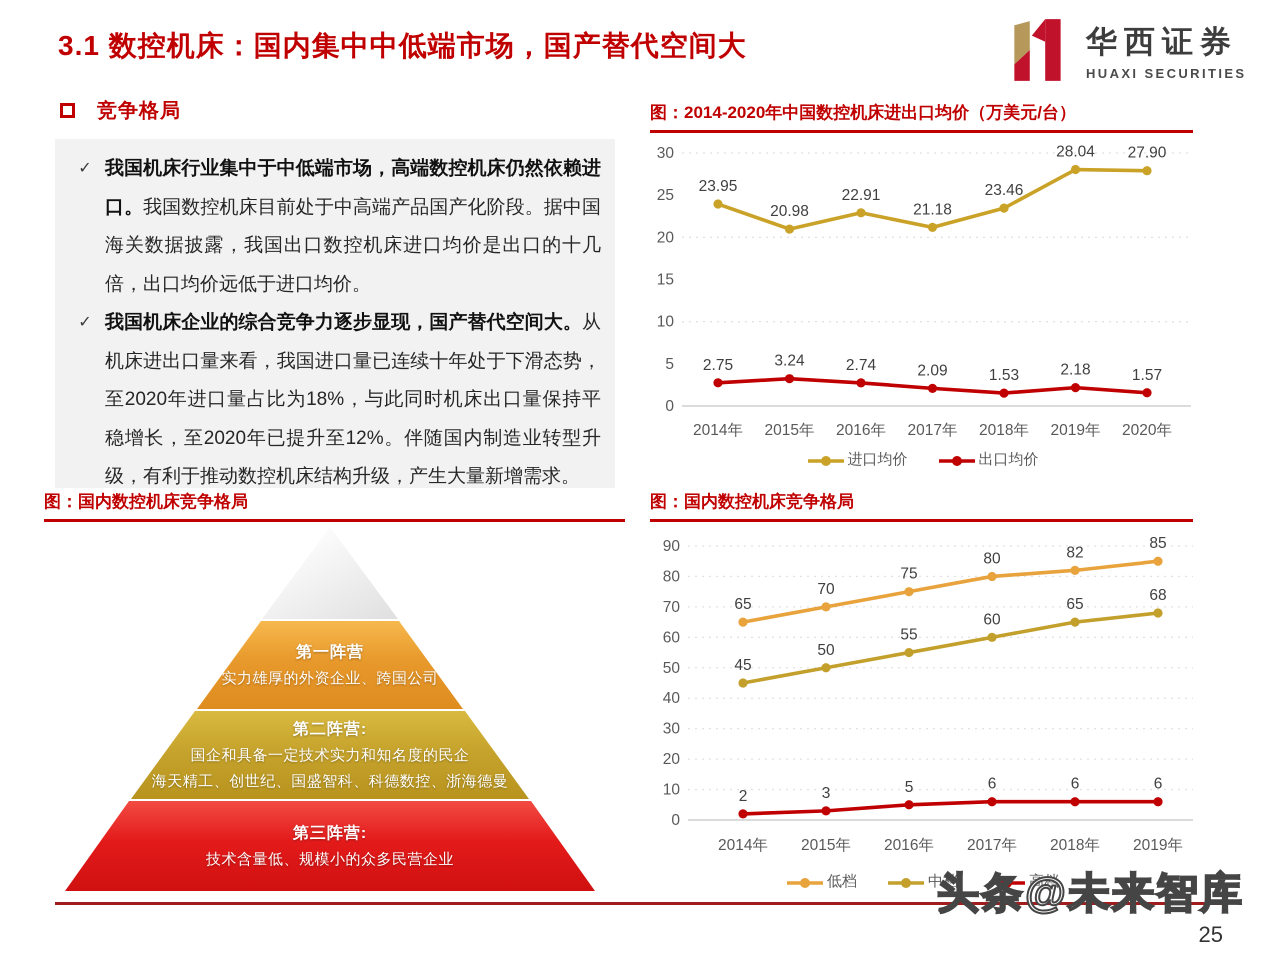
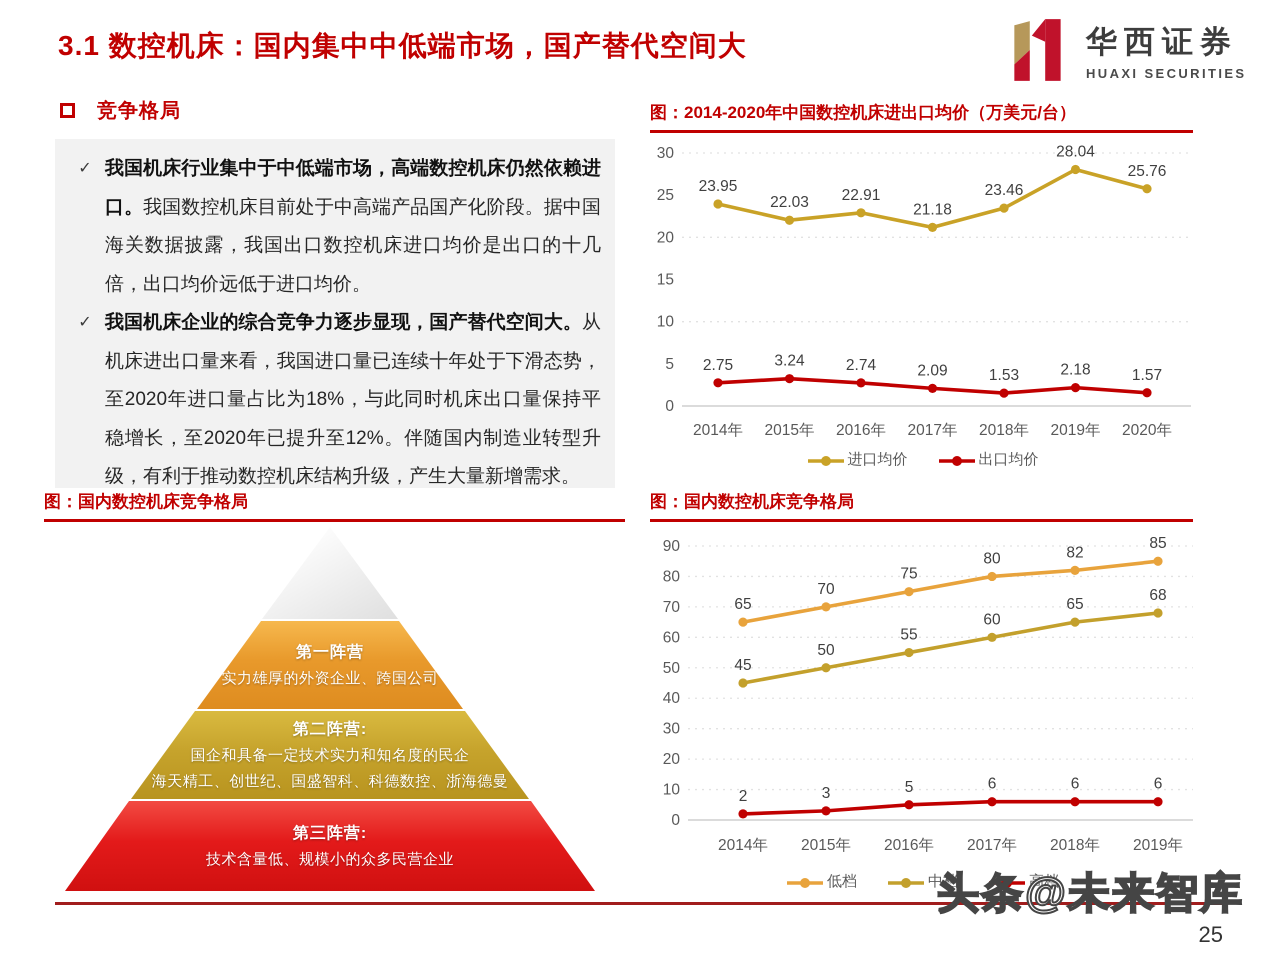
图：2014-2020年中国数控机床进出口均价（万美元/台）/进口均价/2015年: 20.98 -> 22.03
图：2014-2020年中国数控机床进出口均价（万美元/台）/进口均价/2020年: 27.90 -> 25.76
